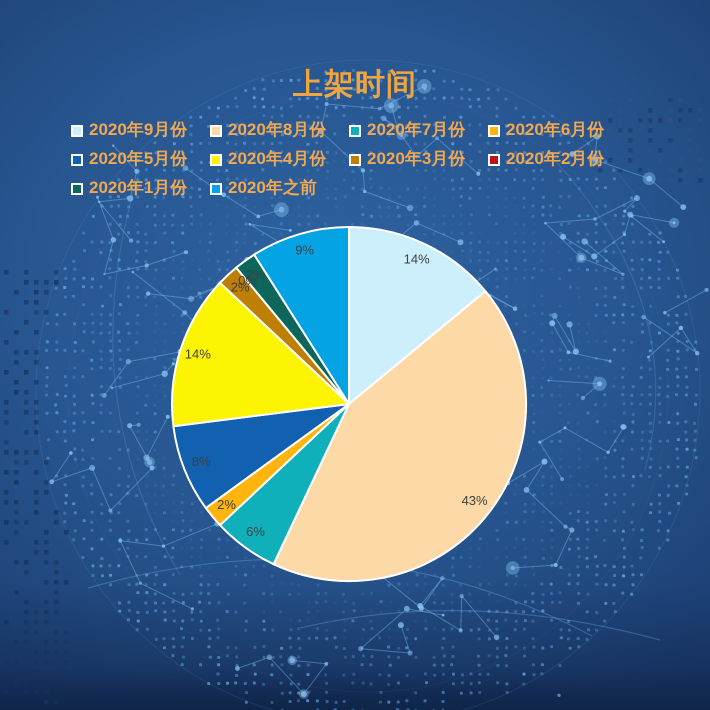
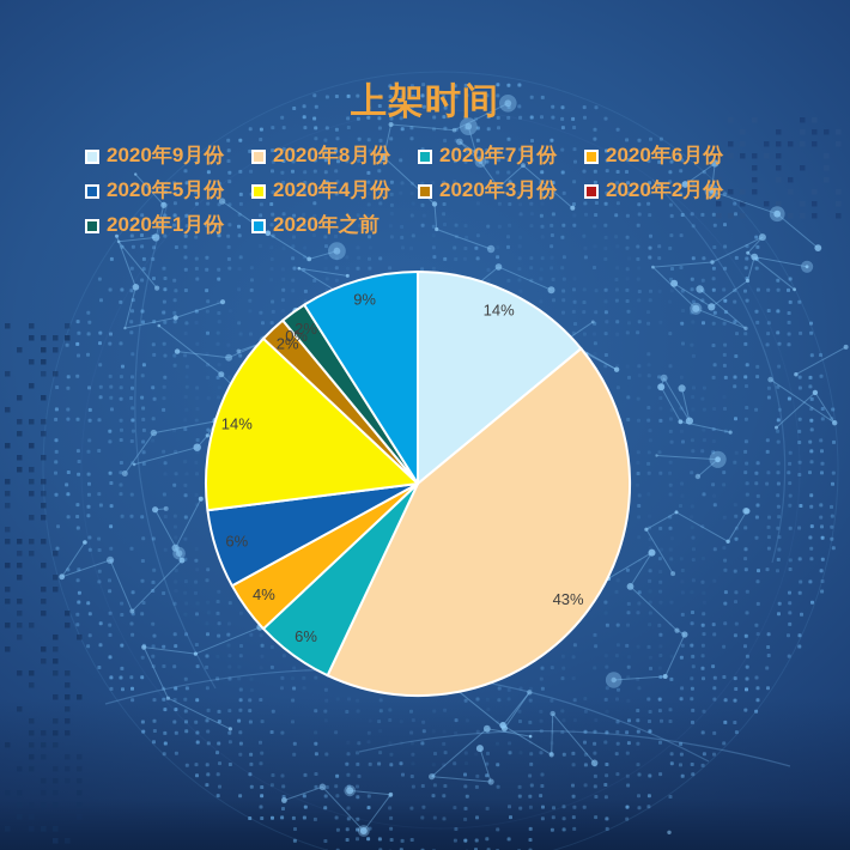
2020年6月份: 2% -> 4%
2020年5月份: 8% -> 6%
